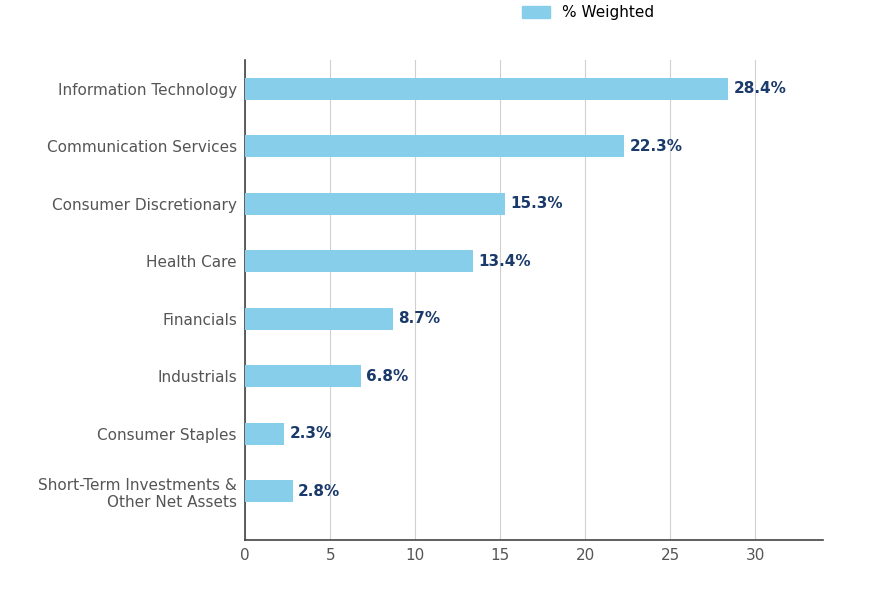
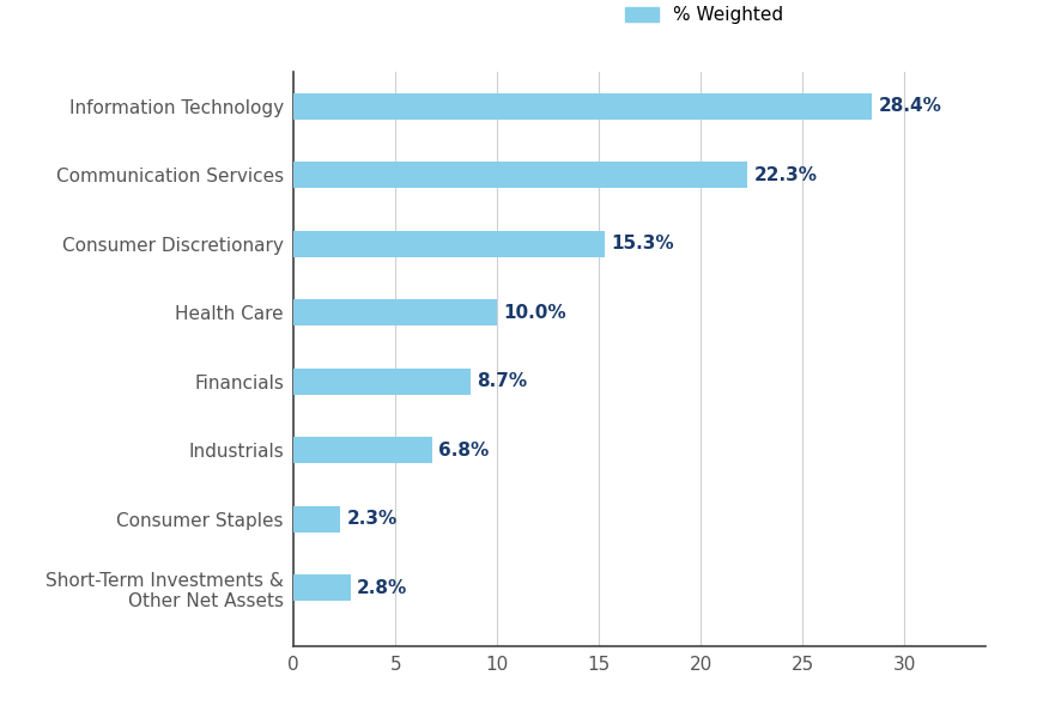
Health Care: 13.4% -> 10.0%
